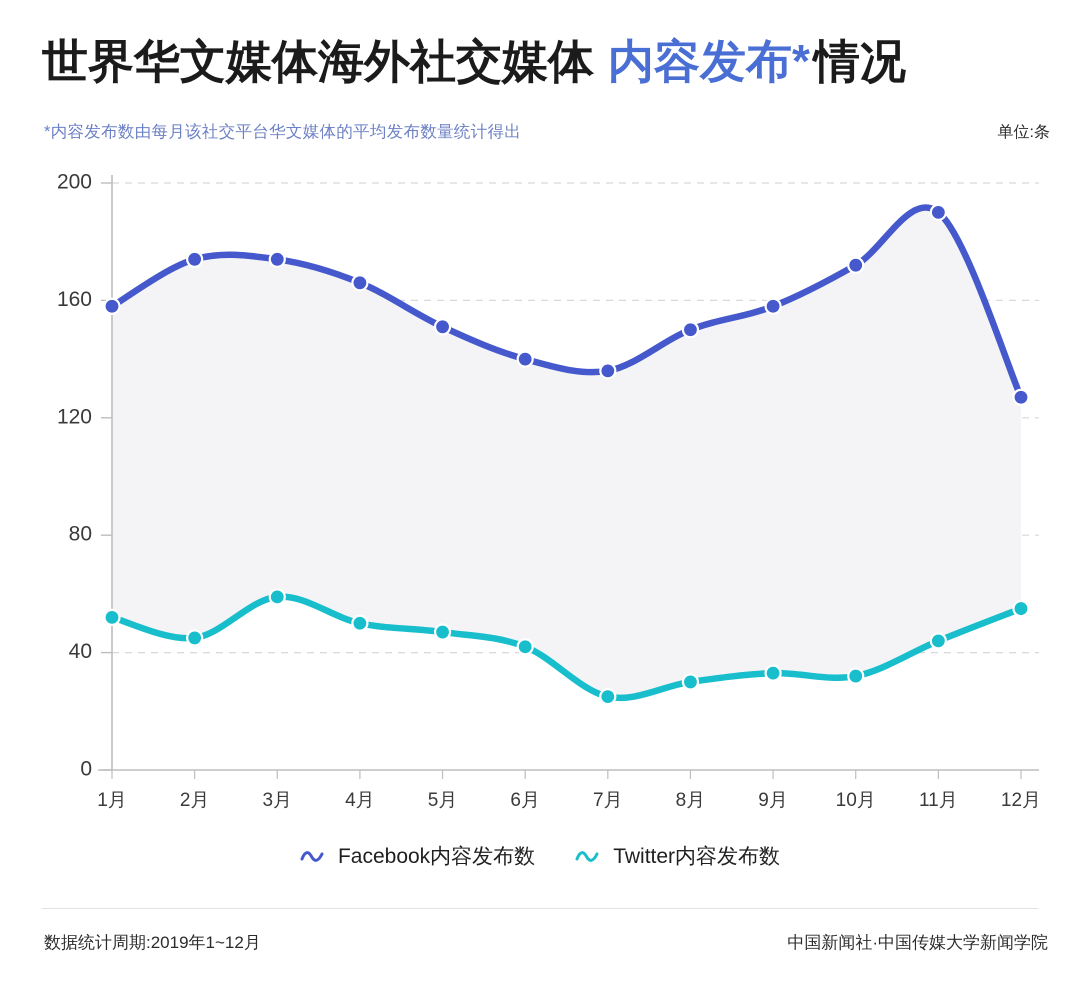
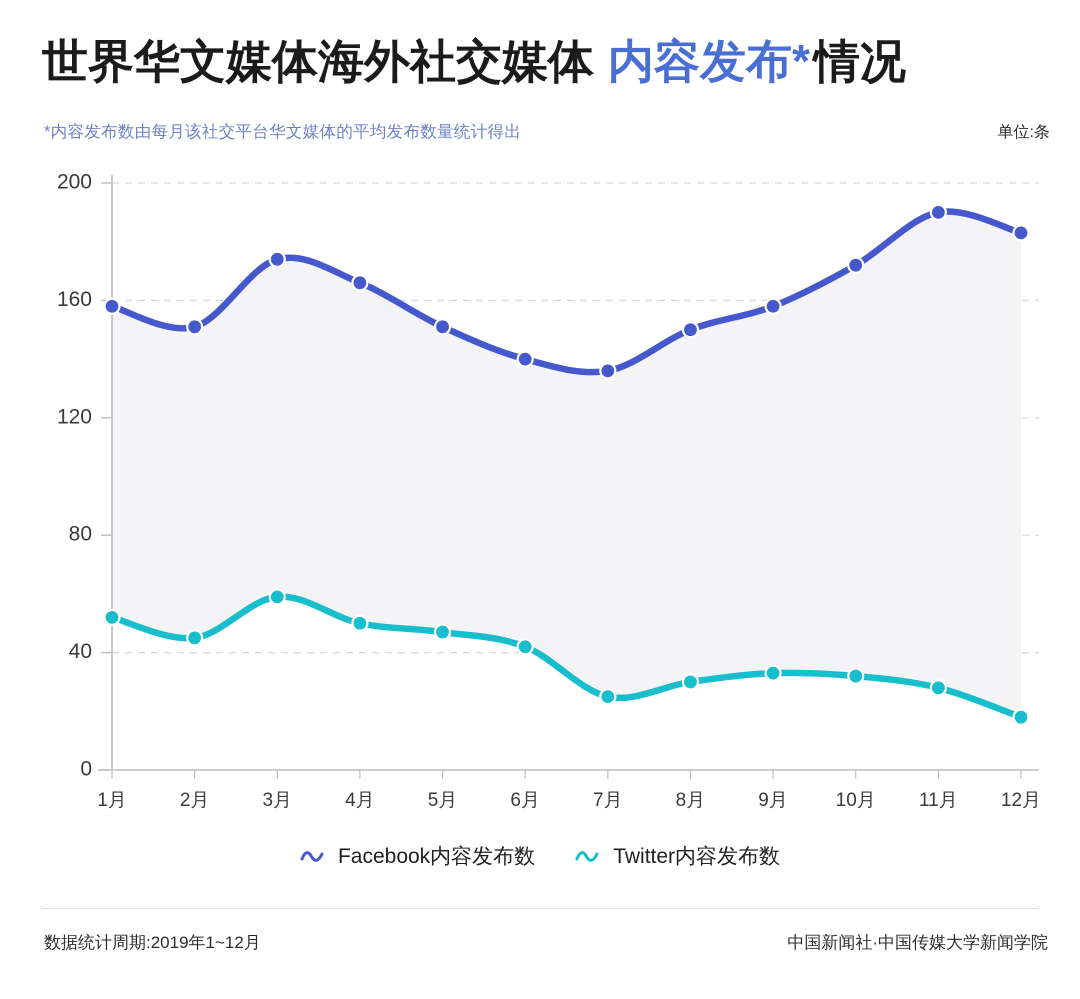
Facebook内容发布数/2月: 174 -> 151
Twitter内容发布数/11月: 44 -> 28
Facebook内容发布数/12月: 127 -> 183
Twitter内容发布数/12月: 55 -> 18
